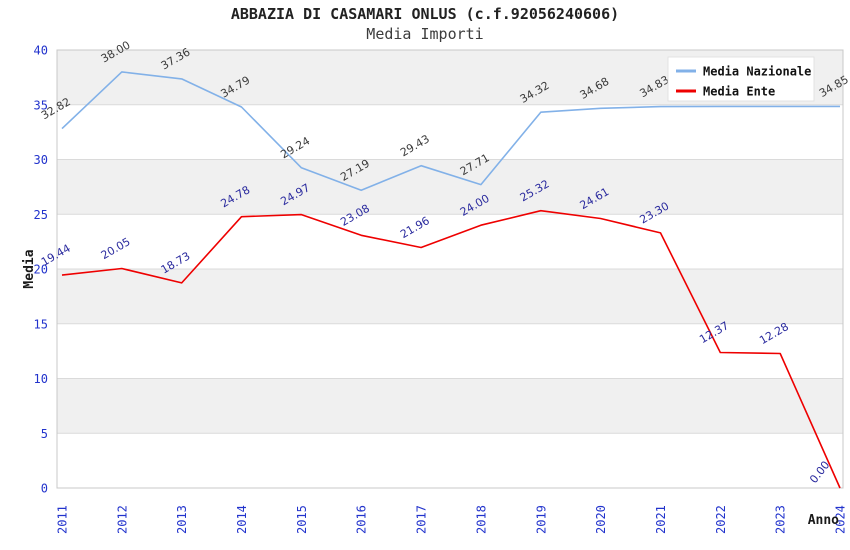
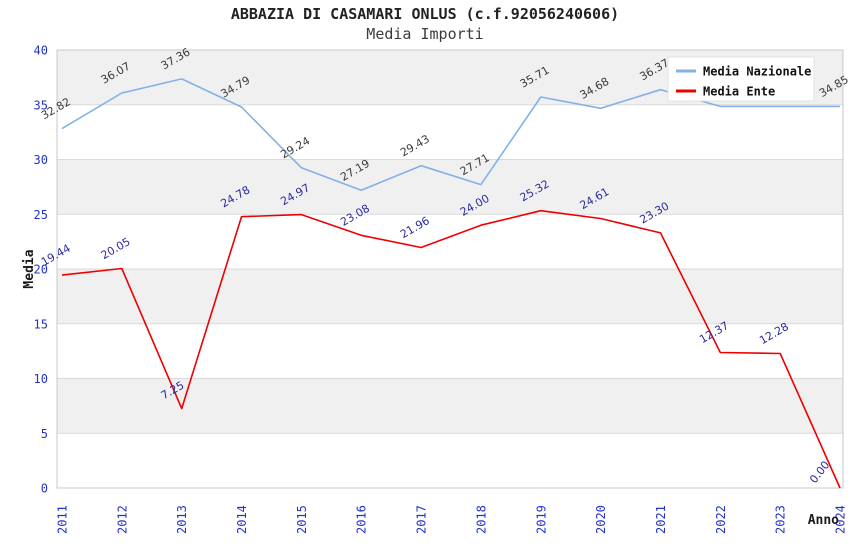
Media Nazionale/2012: 38.00 -> 36.07
Media Ente/2013: 18.73 -> 7.25
Media Nazionale/2019: 34.32 -> 35.71
Media Nazionale/2021: 34.83 -> 36.37
